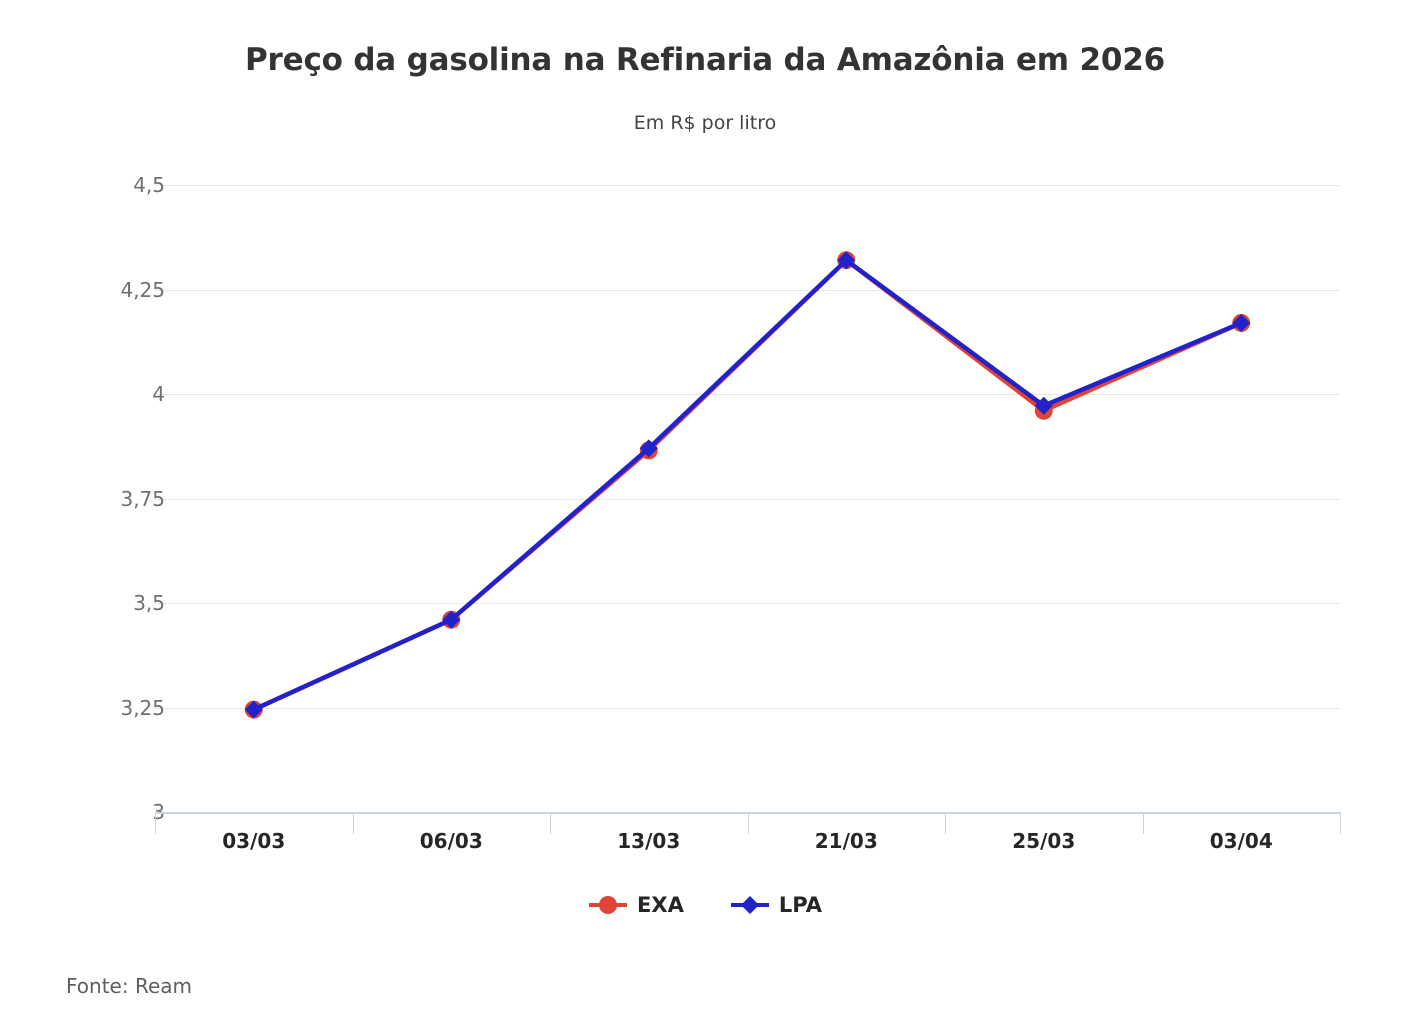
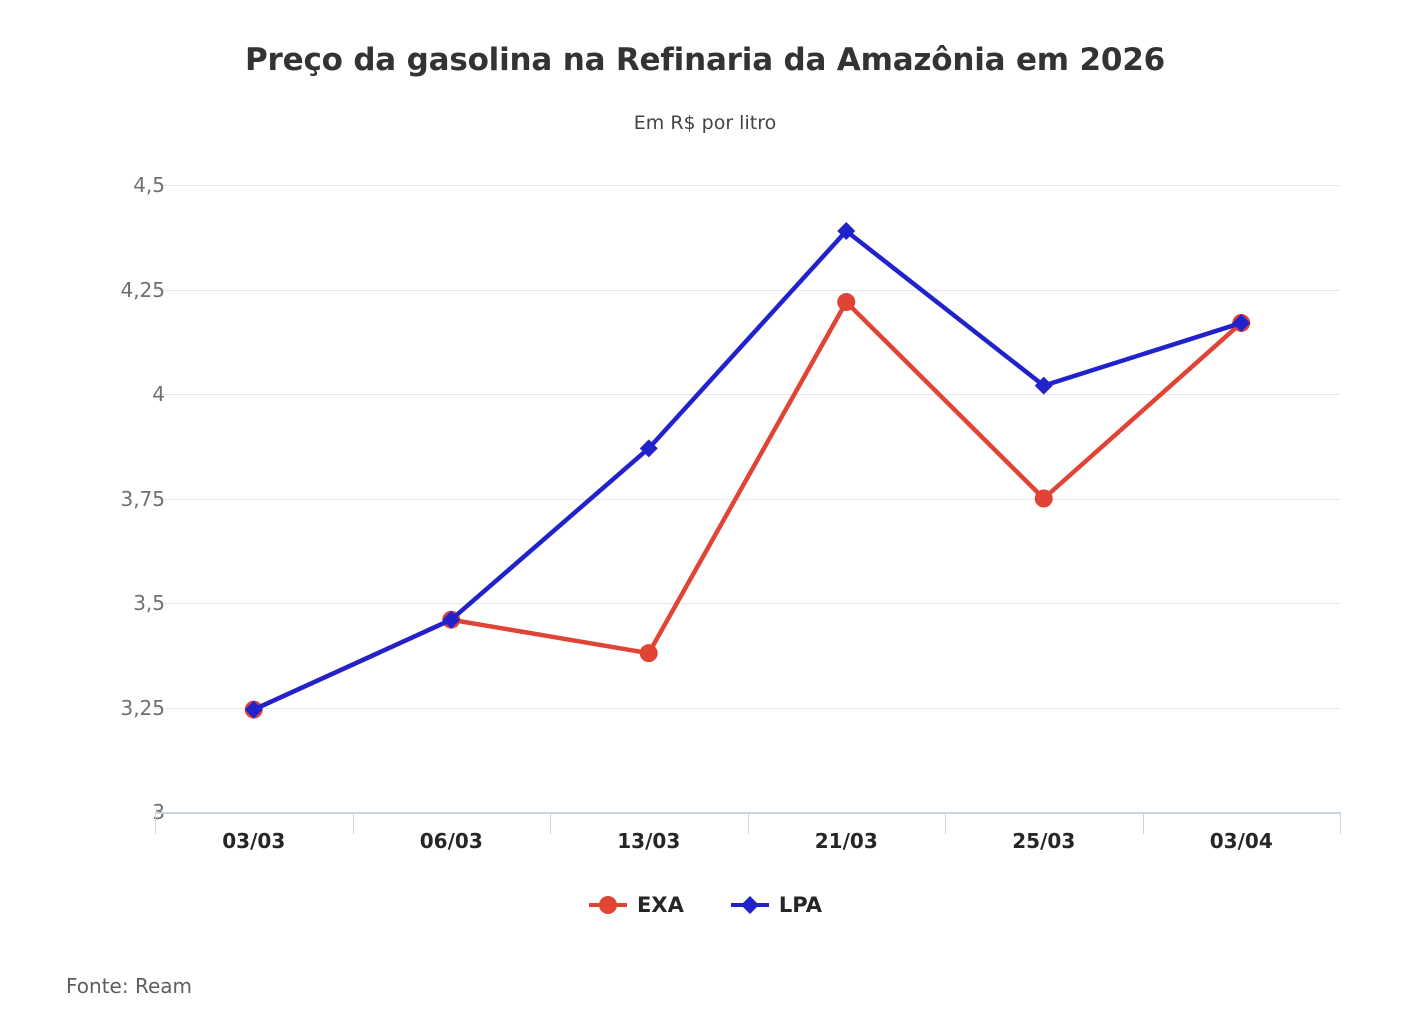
EXA/13/03: 3,87 -> 3,38
EXA/21/03: 4,32 -> 4,22
LPA/21/03: 4,32 -> 4,39
EXA/25/03: 3,96 -> 3,75
LPA/25/03: 3,97 -> 4,02
